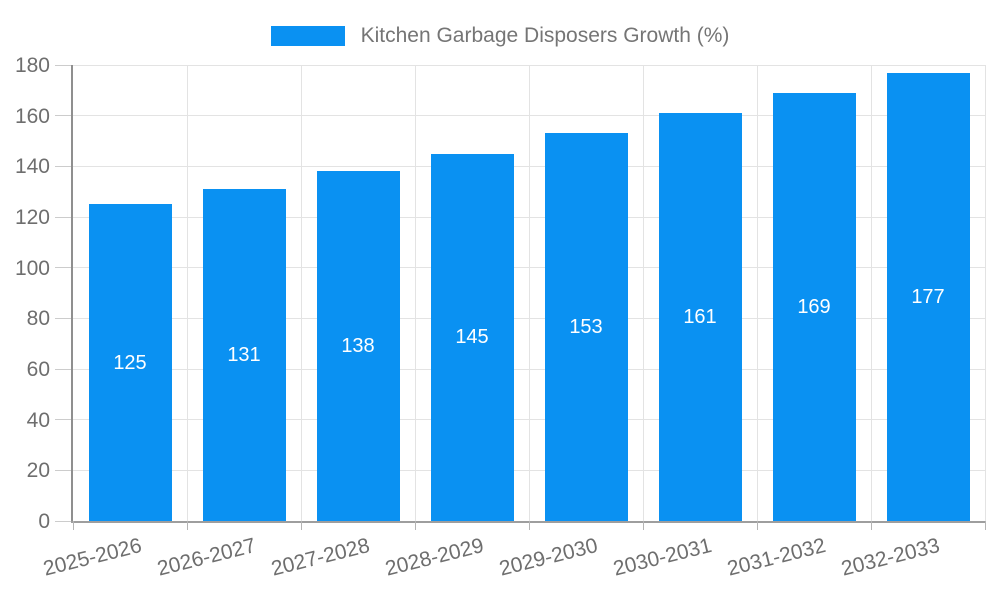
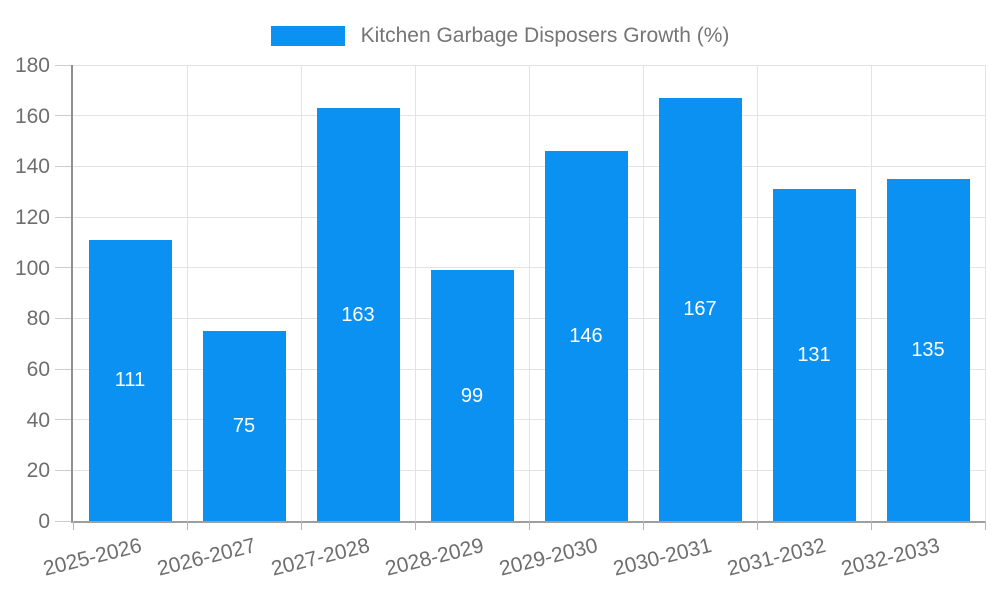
2025-2026: 125 -> 111
2026-2027: 131 -> 75
2027-2028: 138 -> 163
2028-2029: 145 -> 99
2029-2030: 153 -> 146
2030-2031: 161 -> 167
2031-2032: 169 -> 131
2032-2033: 177 -> 135
